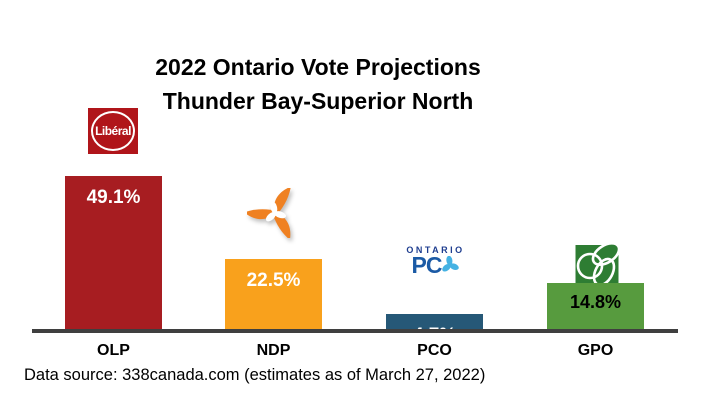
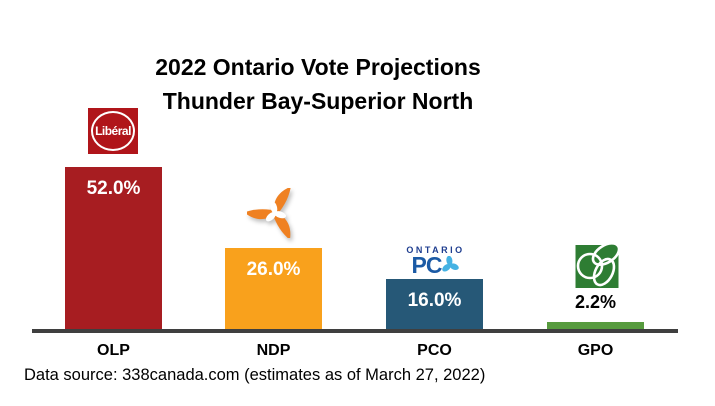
OLP: 49.1% -> 52.0%
NDP: 22.5% -> 26.0%
PCO: 4.7% -> 16.0%
GPO: 14.8% -> 2.2%
